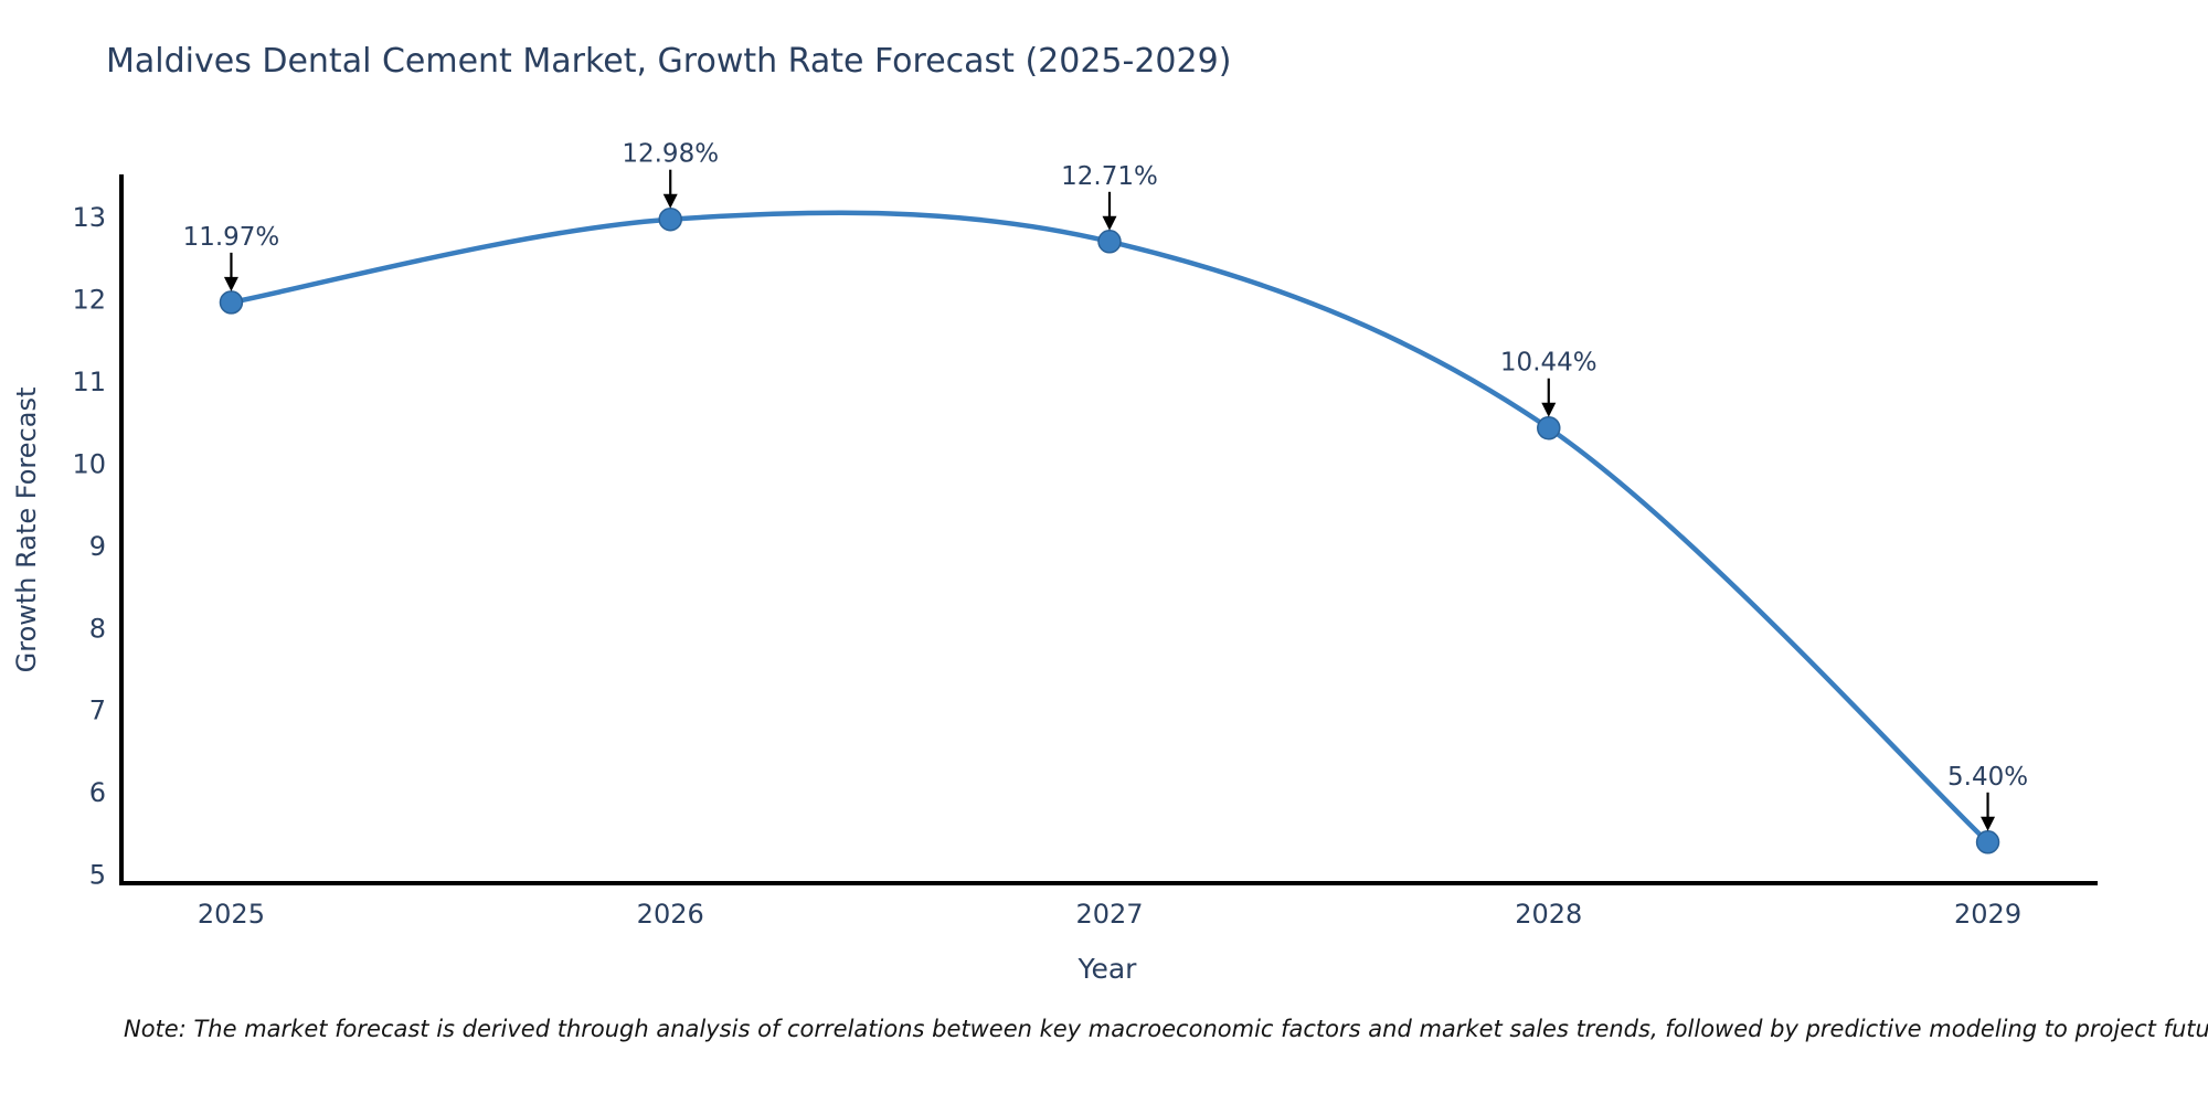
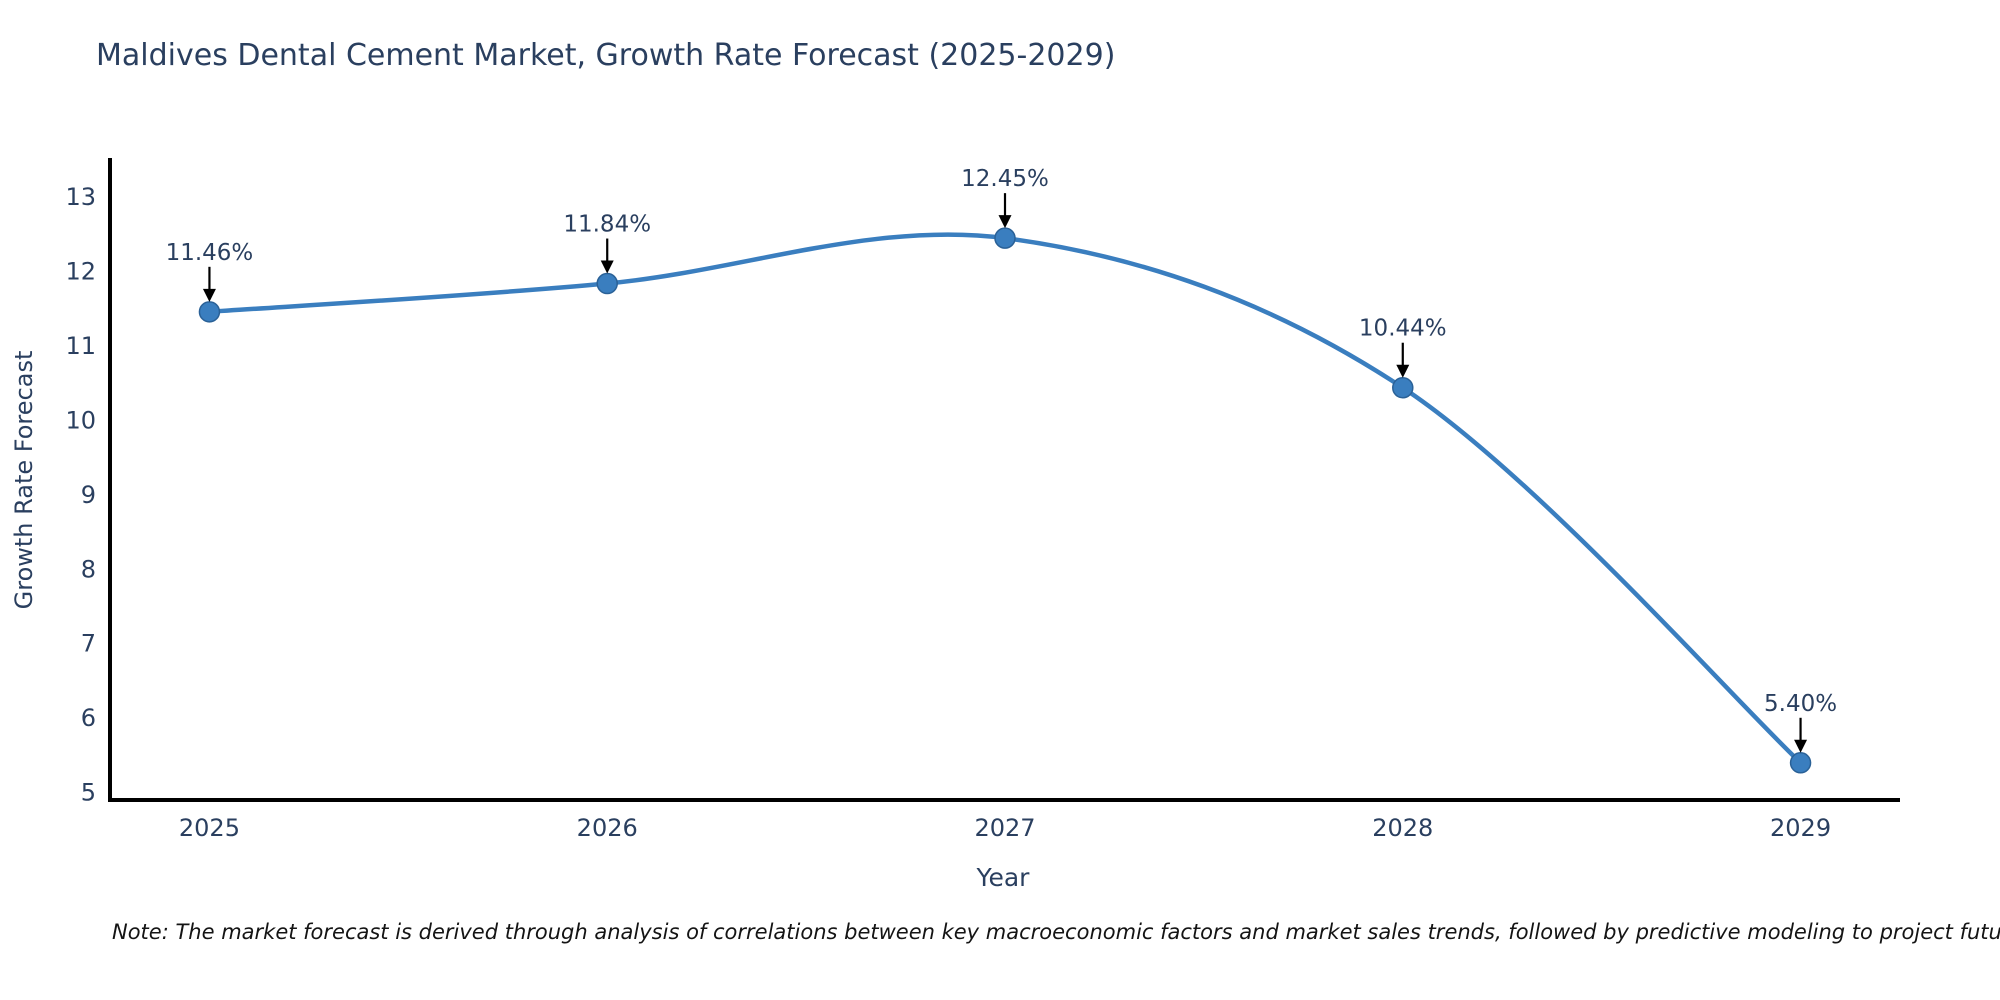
2025: 11.97% -> 11.46%
2026: 12.98% -> 11.84%
2027: 12.71% -> 12.45%
